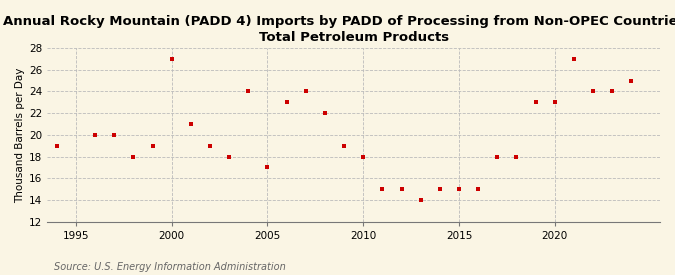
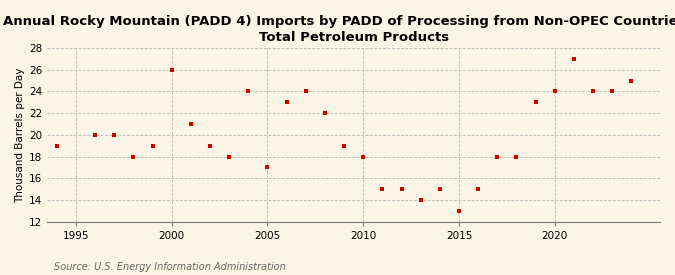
2000: 27 -> 26
2015: 15 -> 13
2020: 23 -> 24
